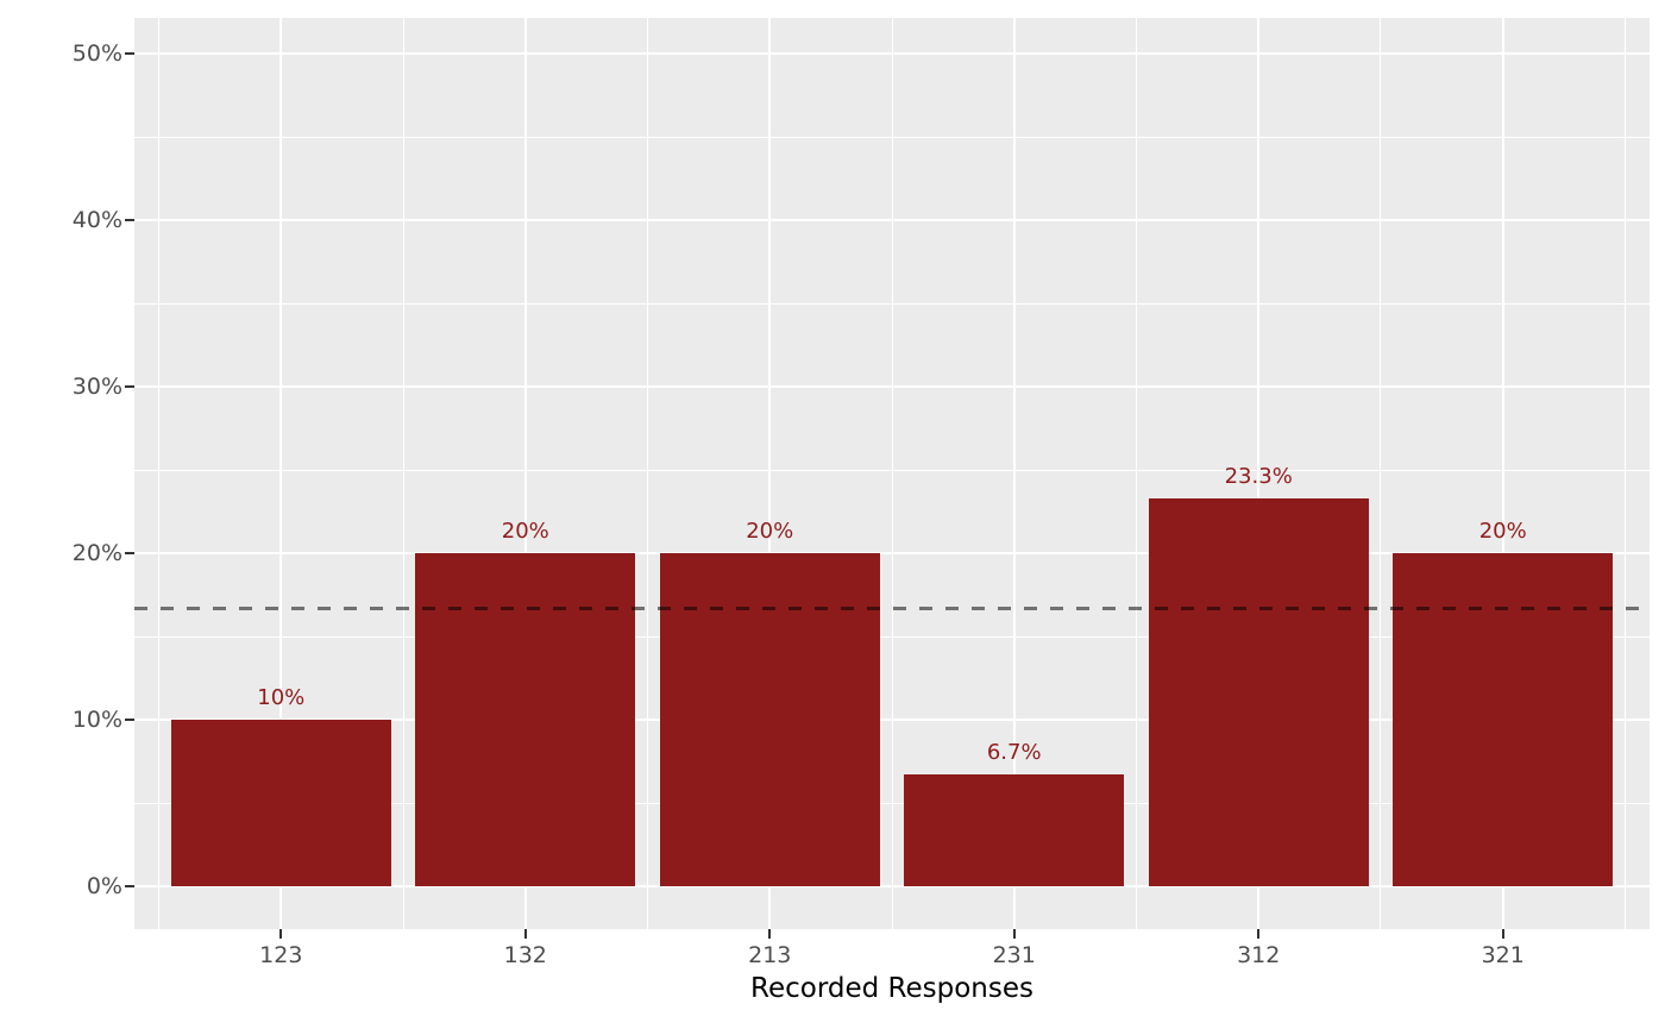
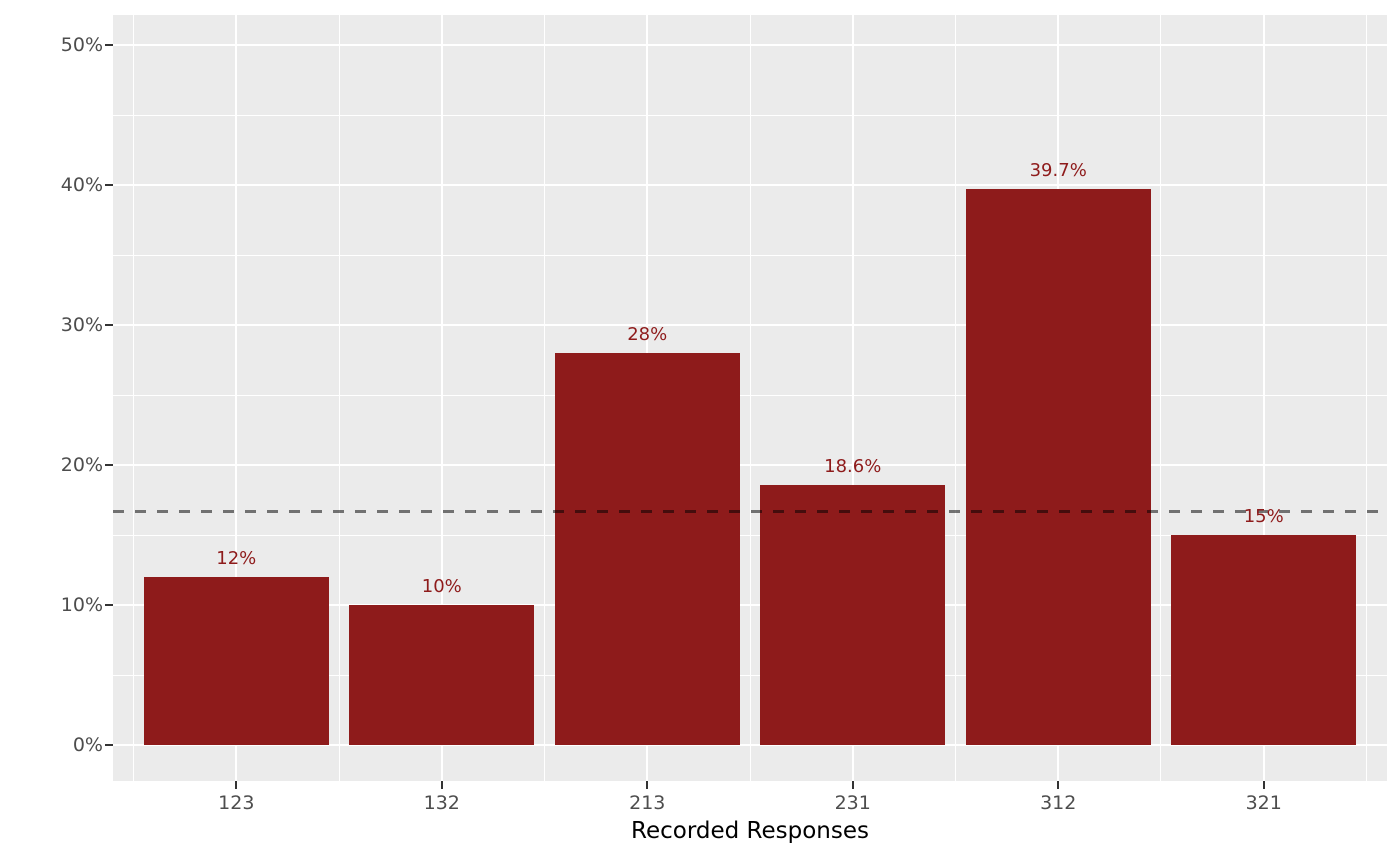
123: 10% -> 12%
132: 20% -> 10%
213: 20% -> 28%
231: 6.7% -> 18.6%
312: 23.3% -> 39.7%
321: 20% -> 15%
